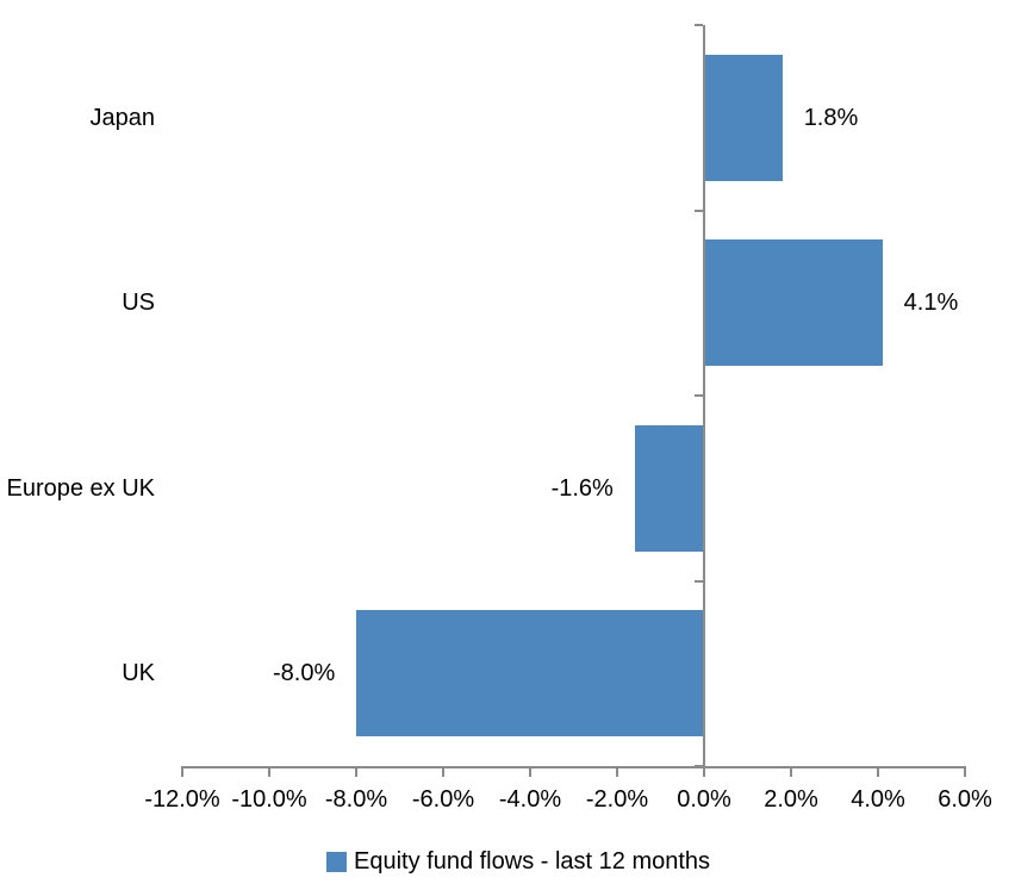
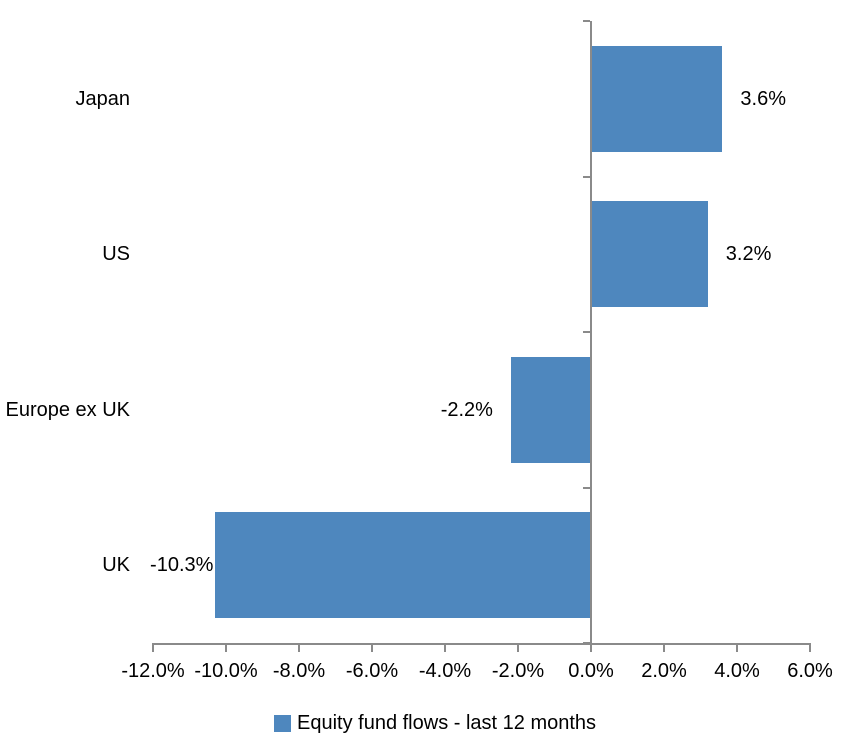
Japan: 1.8% -> 3.6%
US: 4.1% -> 3.2%
Europe ex UK: -1.6% -> -2.2%
UK: -8.0% -> -10.3%
